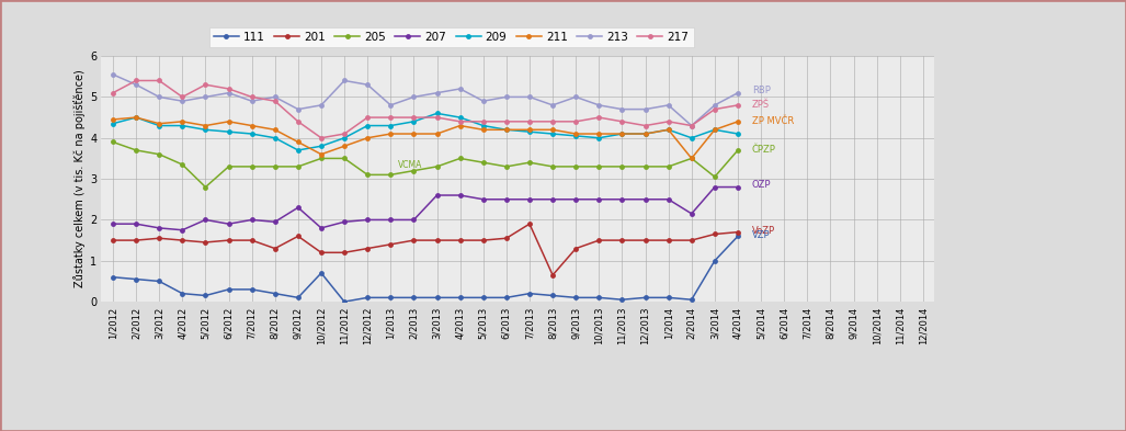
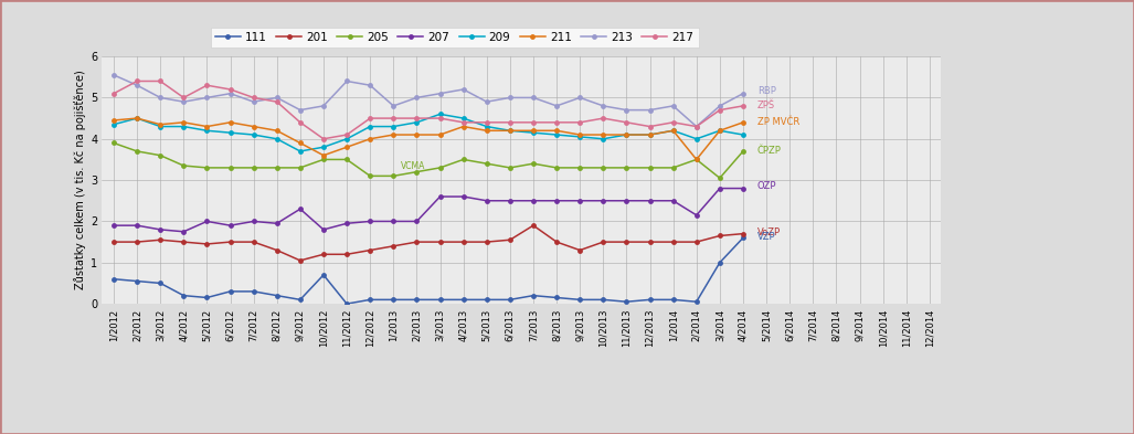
205/5/2012: 2.80 -> 3.30
201/9/2012: 1.60 -> 1.05
201/8/2013: 0.65 -> 1.50
